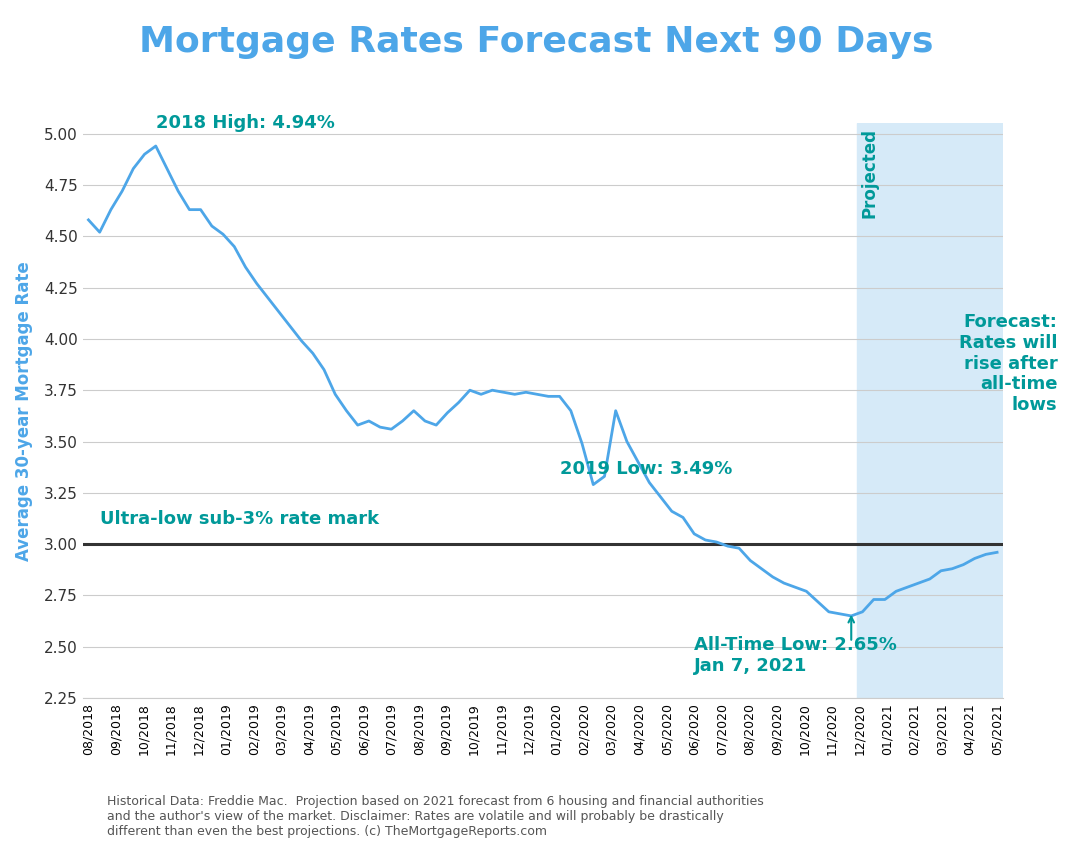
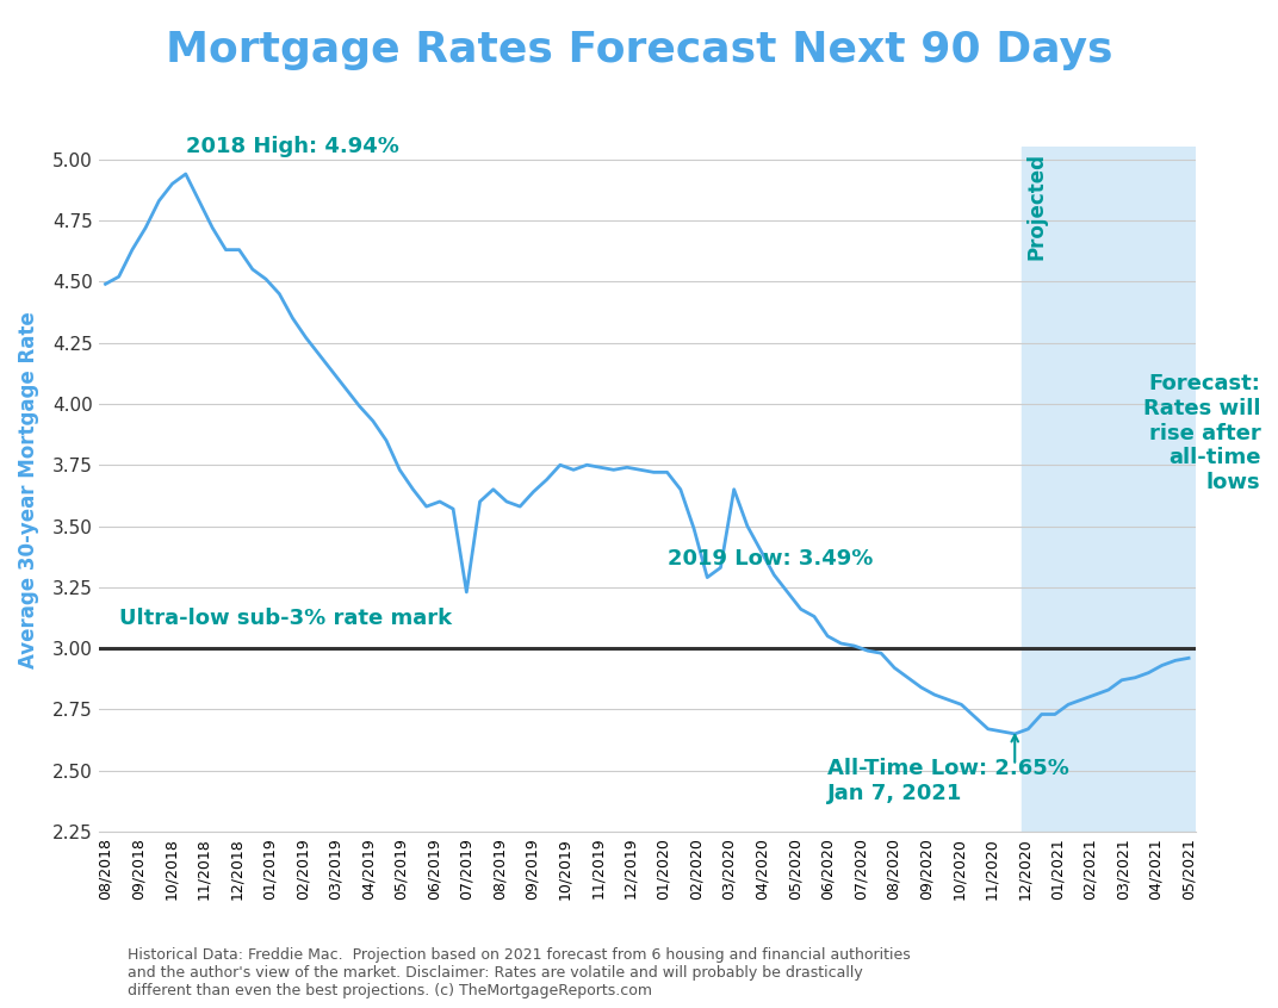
08/2018: 4.58 -> 4.49
07/2019: 3.56 -> 3.23
